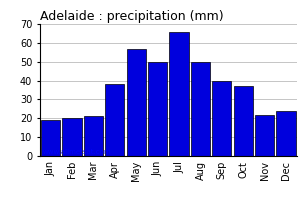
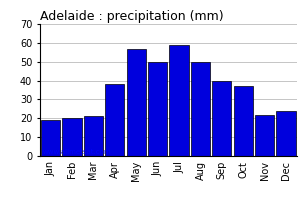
Jul: 66 -> 59
